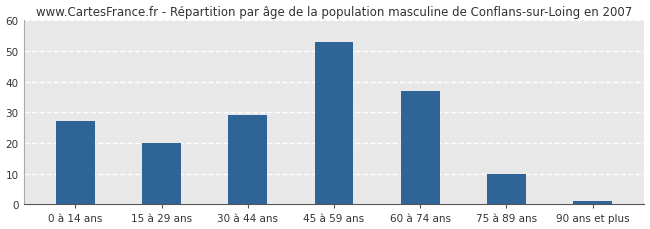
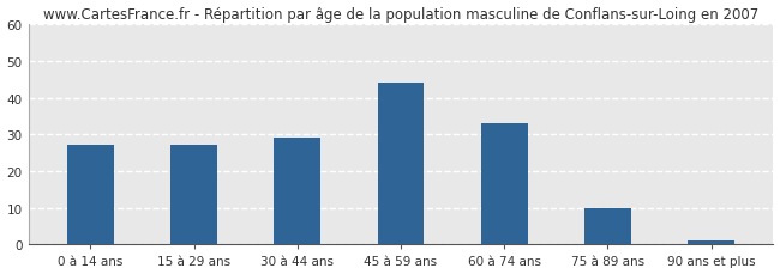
15 à 29 ans: 20 -> 27
45 à 59 ans: 53 -> 44
60 à 74 ans: 37 -> 33
